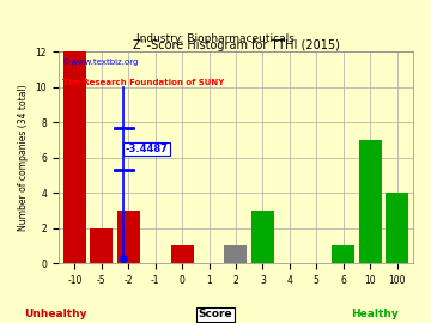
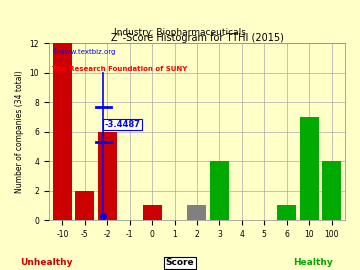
-2: 3 -> 6
3: 3 -> 4
